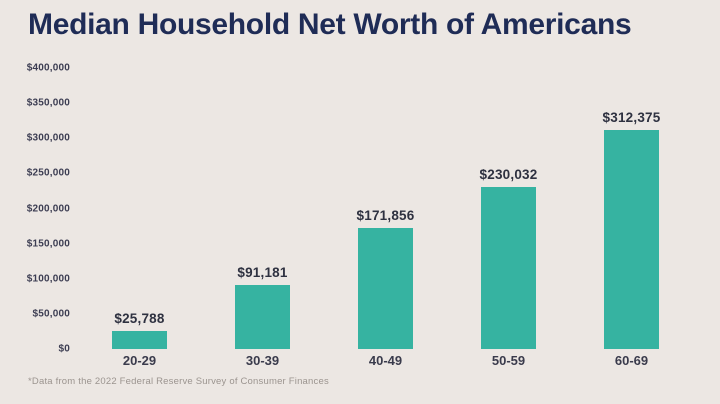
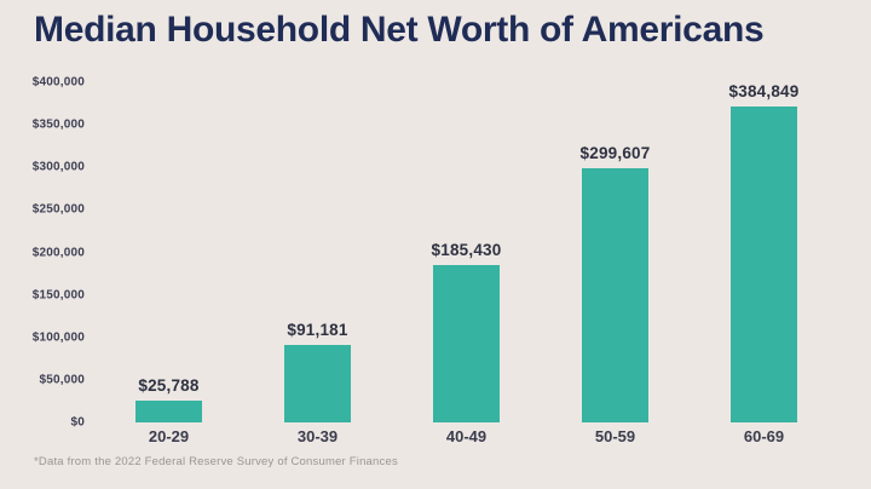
40-49: $171,856 -> $185,430
50-59: $230,032 -> $299,607
60-69: $312,375 -> $384,849
